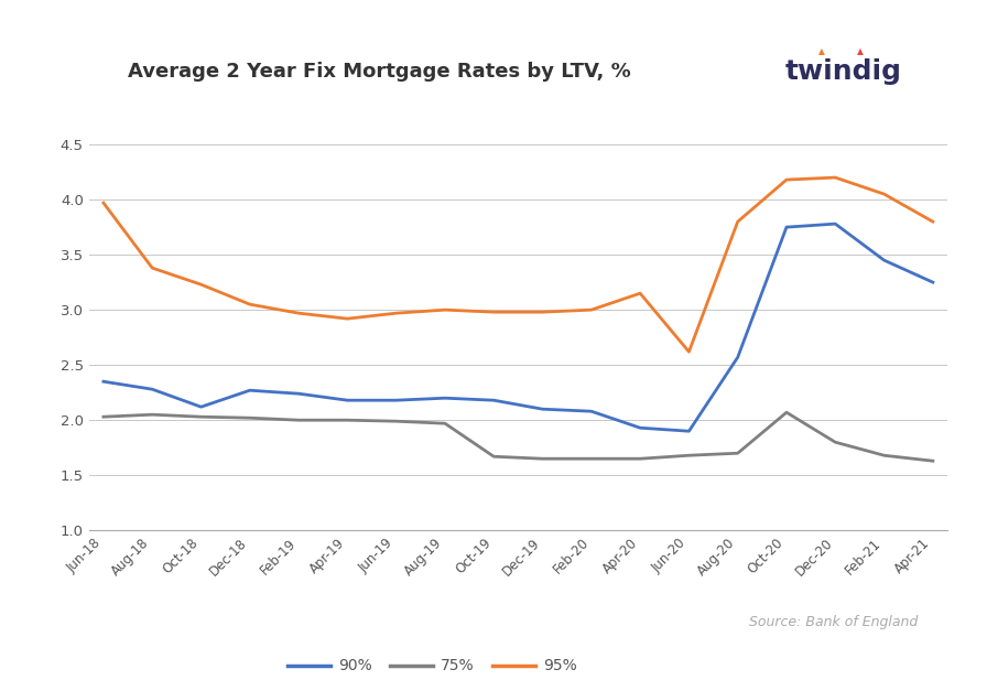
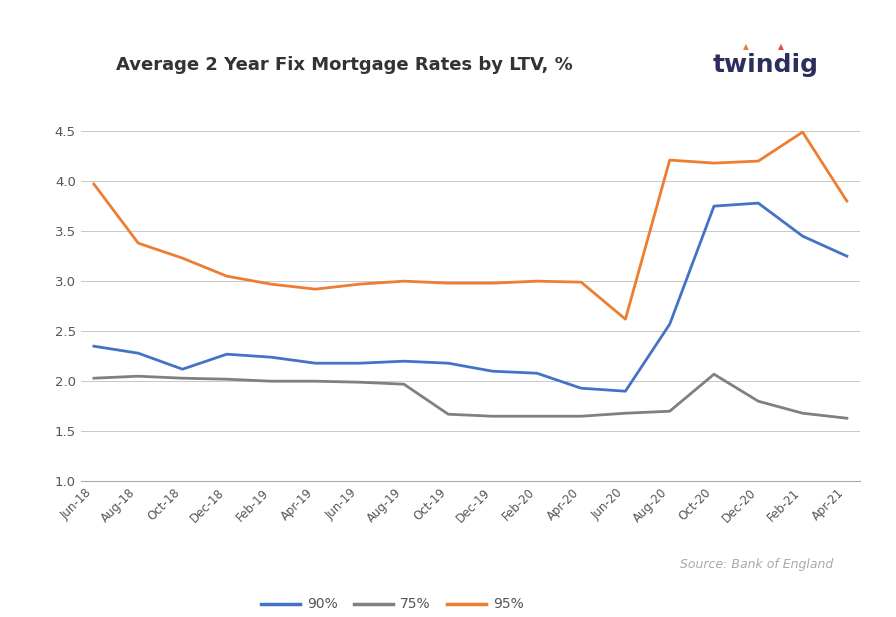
95%/Apr-20: 3.15 -> 2.99
95%/Aug-20: 3.80 -> 4.21
95%/Feb-21: 4.05 -> 4.49
